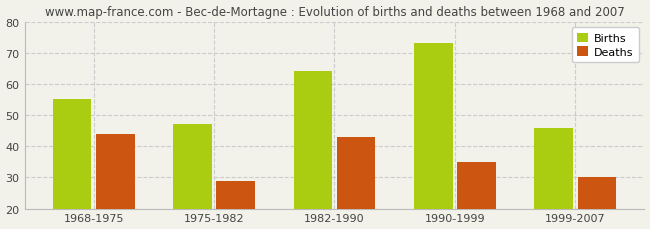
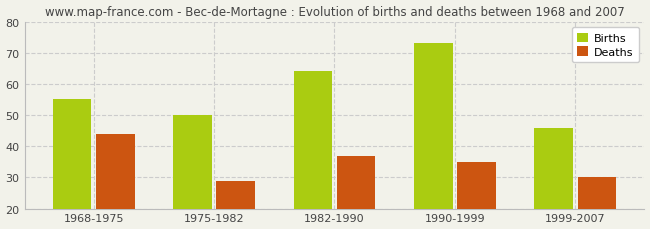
Births/1975-1982: 47 -> 50
Deaths/1982-1990: 43 -> 37
